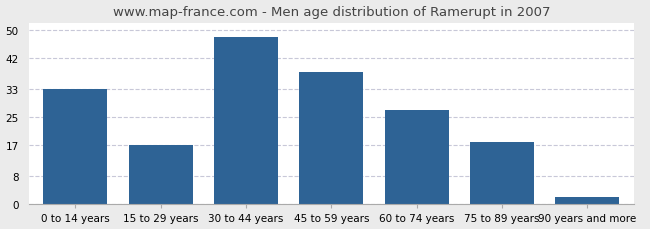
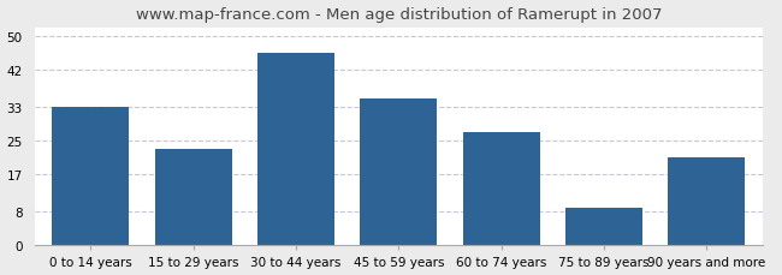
15 to 29 years: 17 -> 23
30 to 44 years: 48 -> 46
45 to 59 years: 38 -> 35
75 to 89 years: 18 -> 9
90 years and more: 2 -> 21
